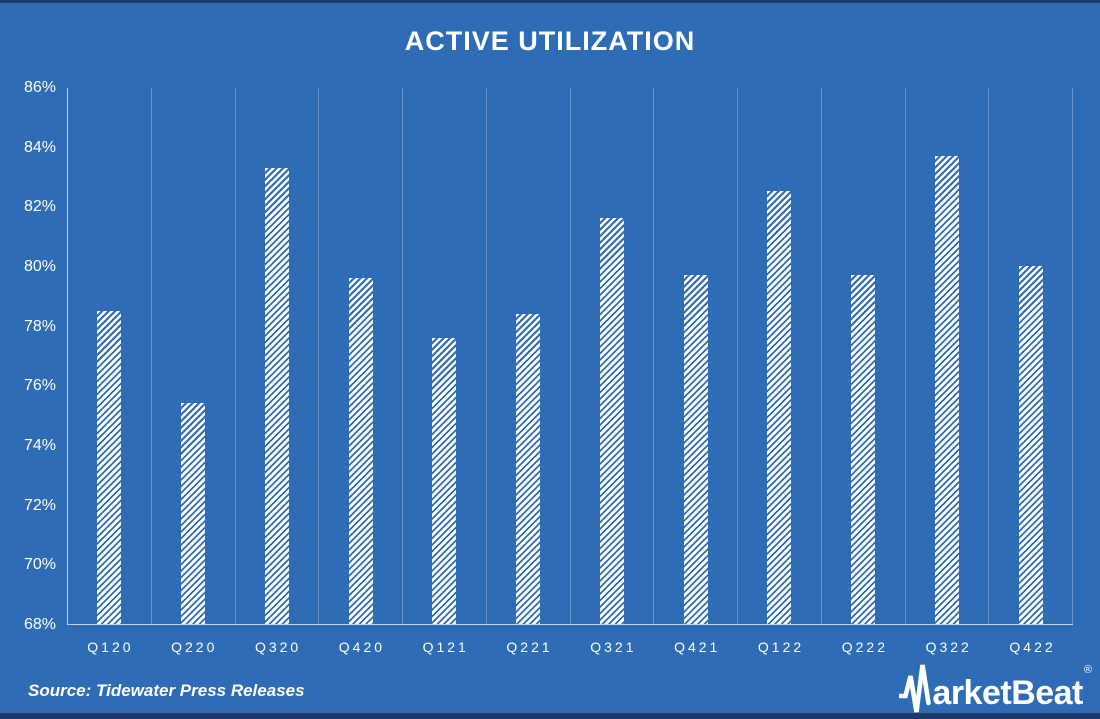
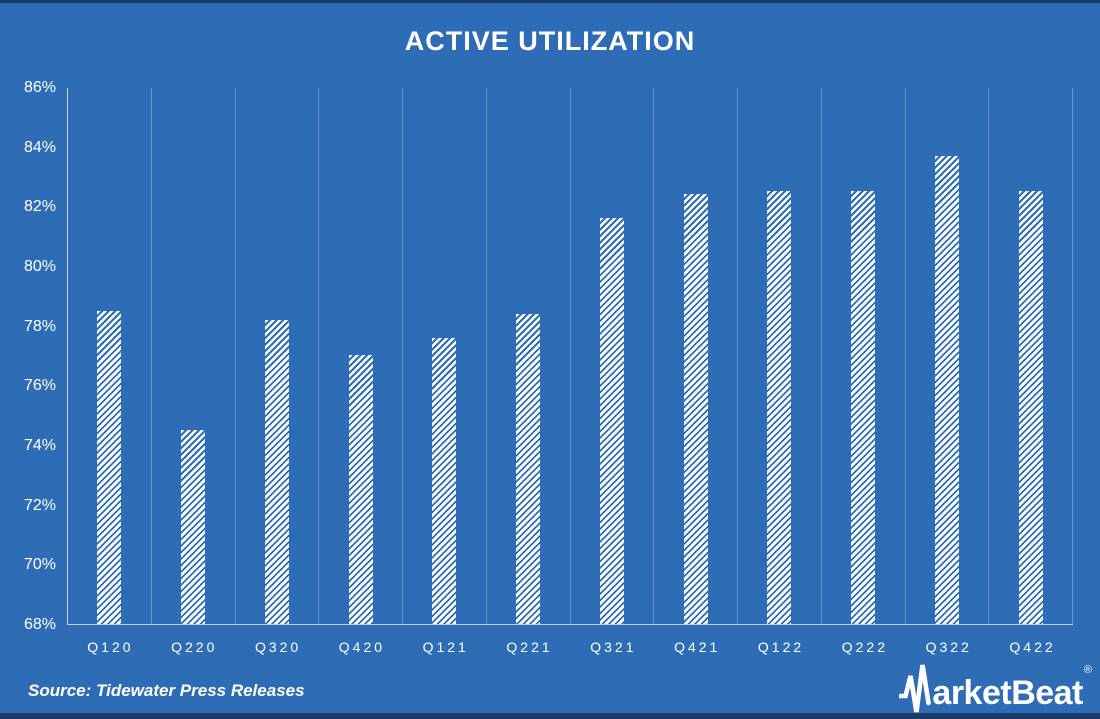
Q220: 75.4% -> 74.5%
Q320: 83.3% -> 78.2%
Q420: 79.6% -> 77.0%
Q421: 79.7% -> 82.4%
Q222: 79.7% -> 82.5%
Q422: 80.0% -> 82.5%
